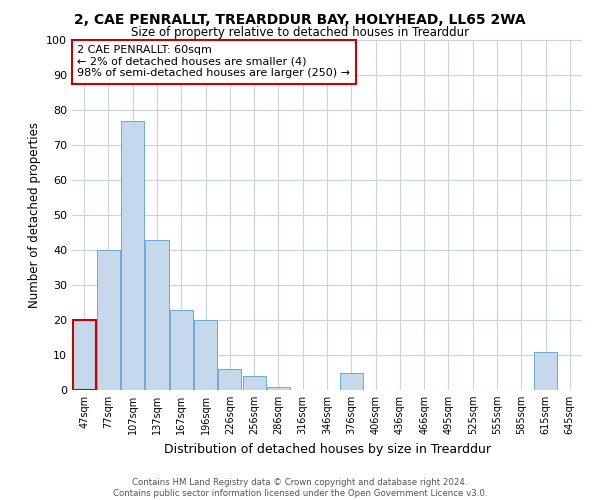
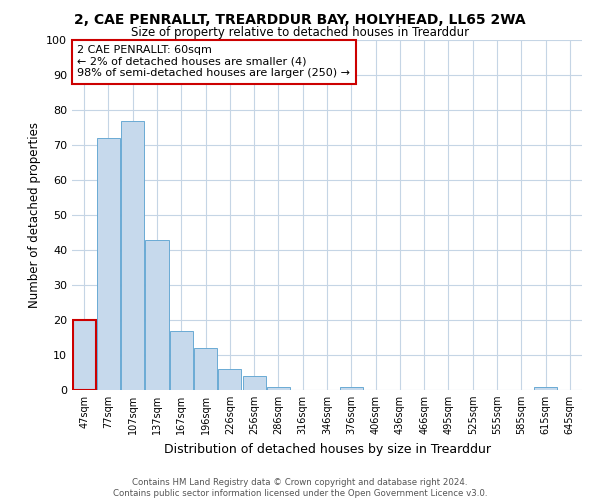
77sqm: 40 -> 72
167sqm: 23 -> 17
196sqm: 20 -> 12
376sqm: 5 -> 1
615sqm: 11 -> 1
